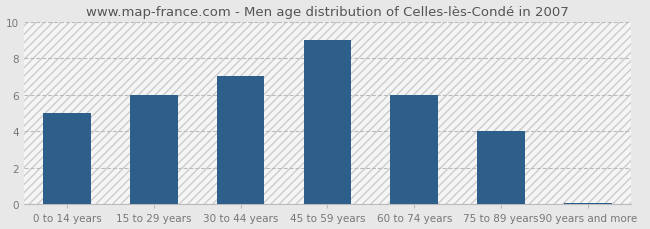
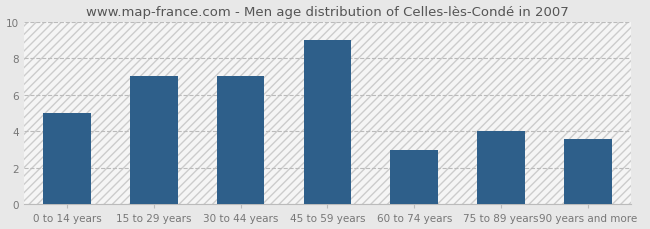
15 to 29 years: 6.0 -> 7.0
60 to 74 years: 6.0 -> 3.0
90 years and more: 0.1 -> 3.6
